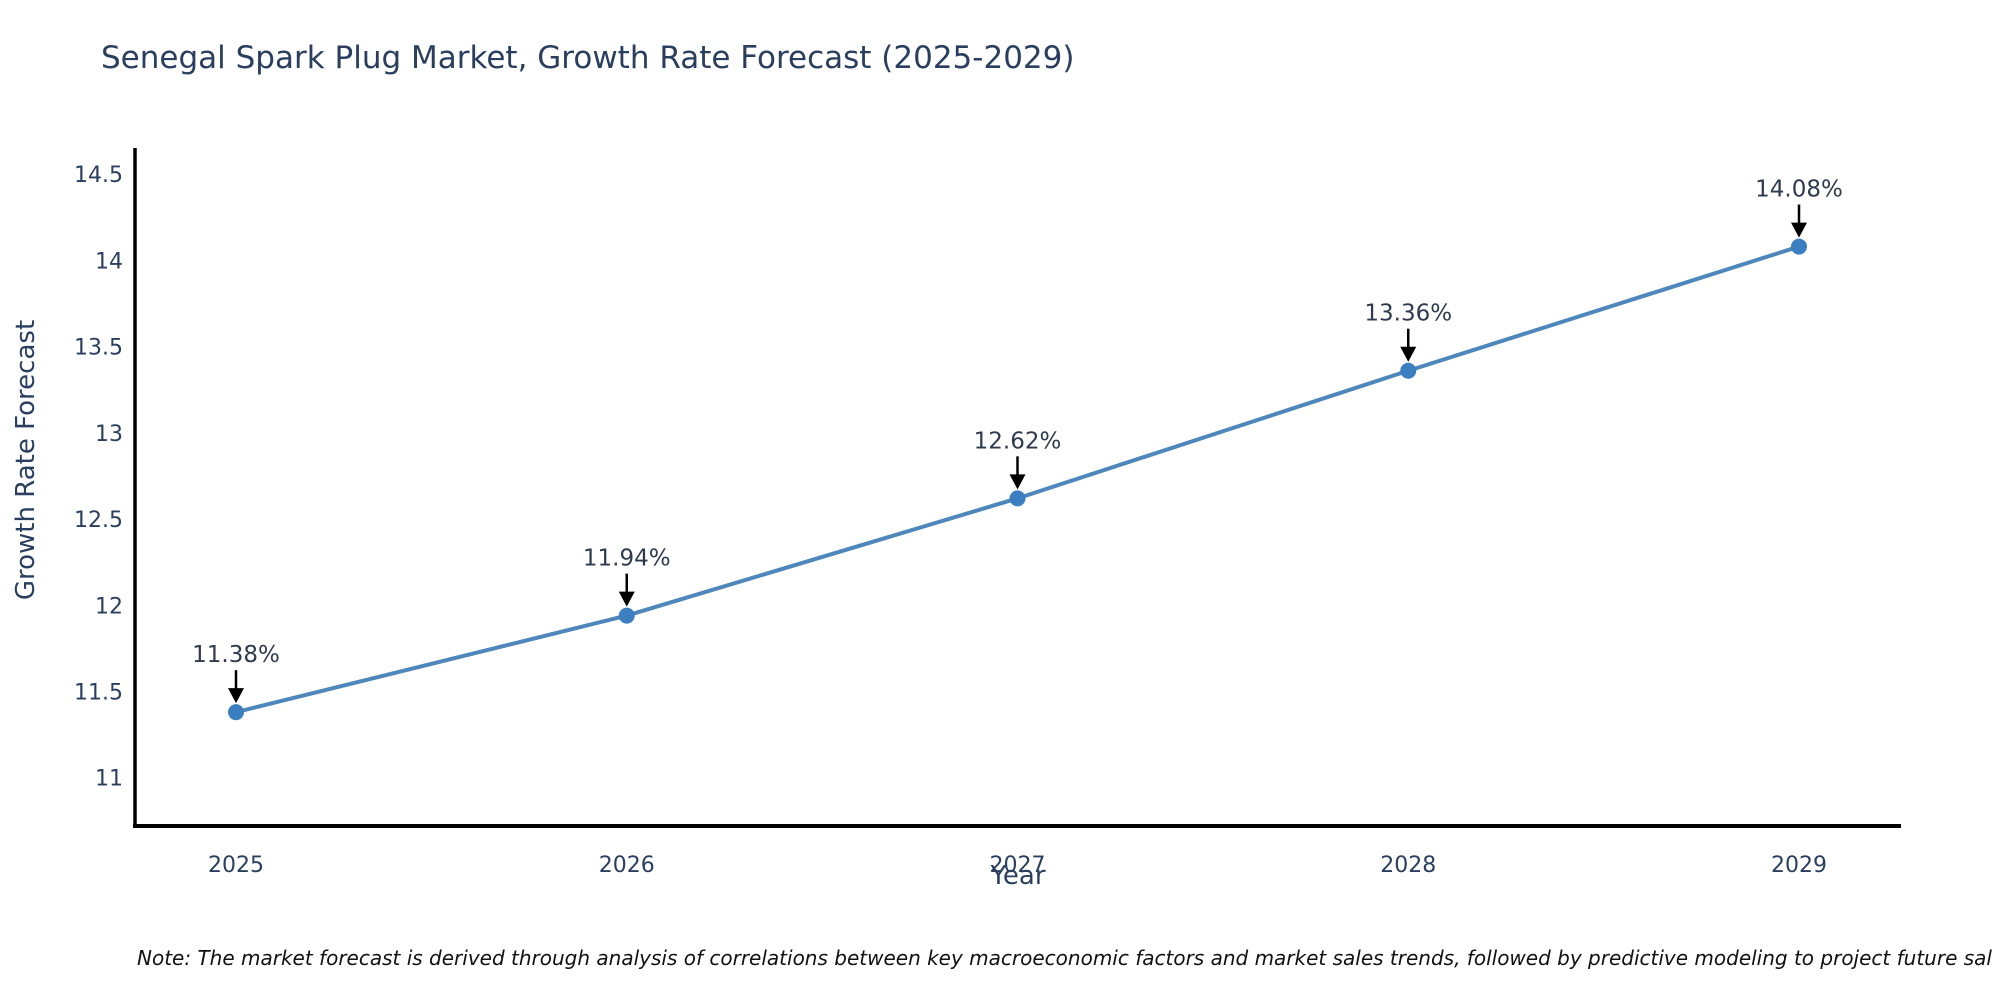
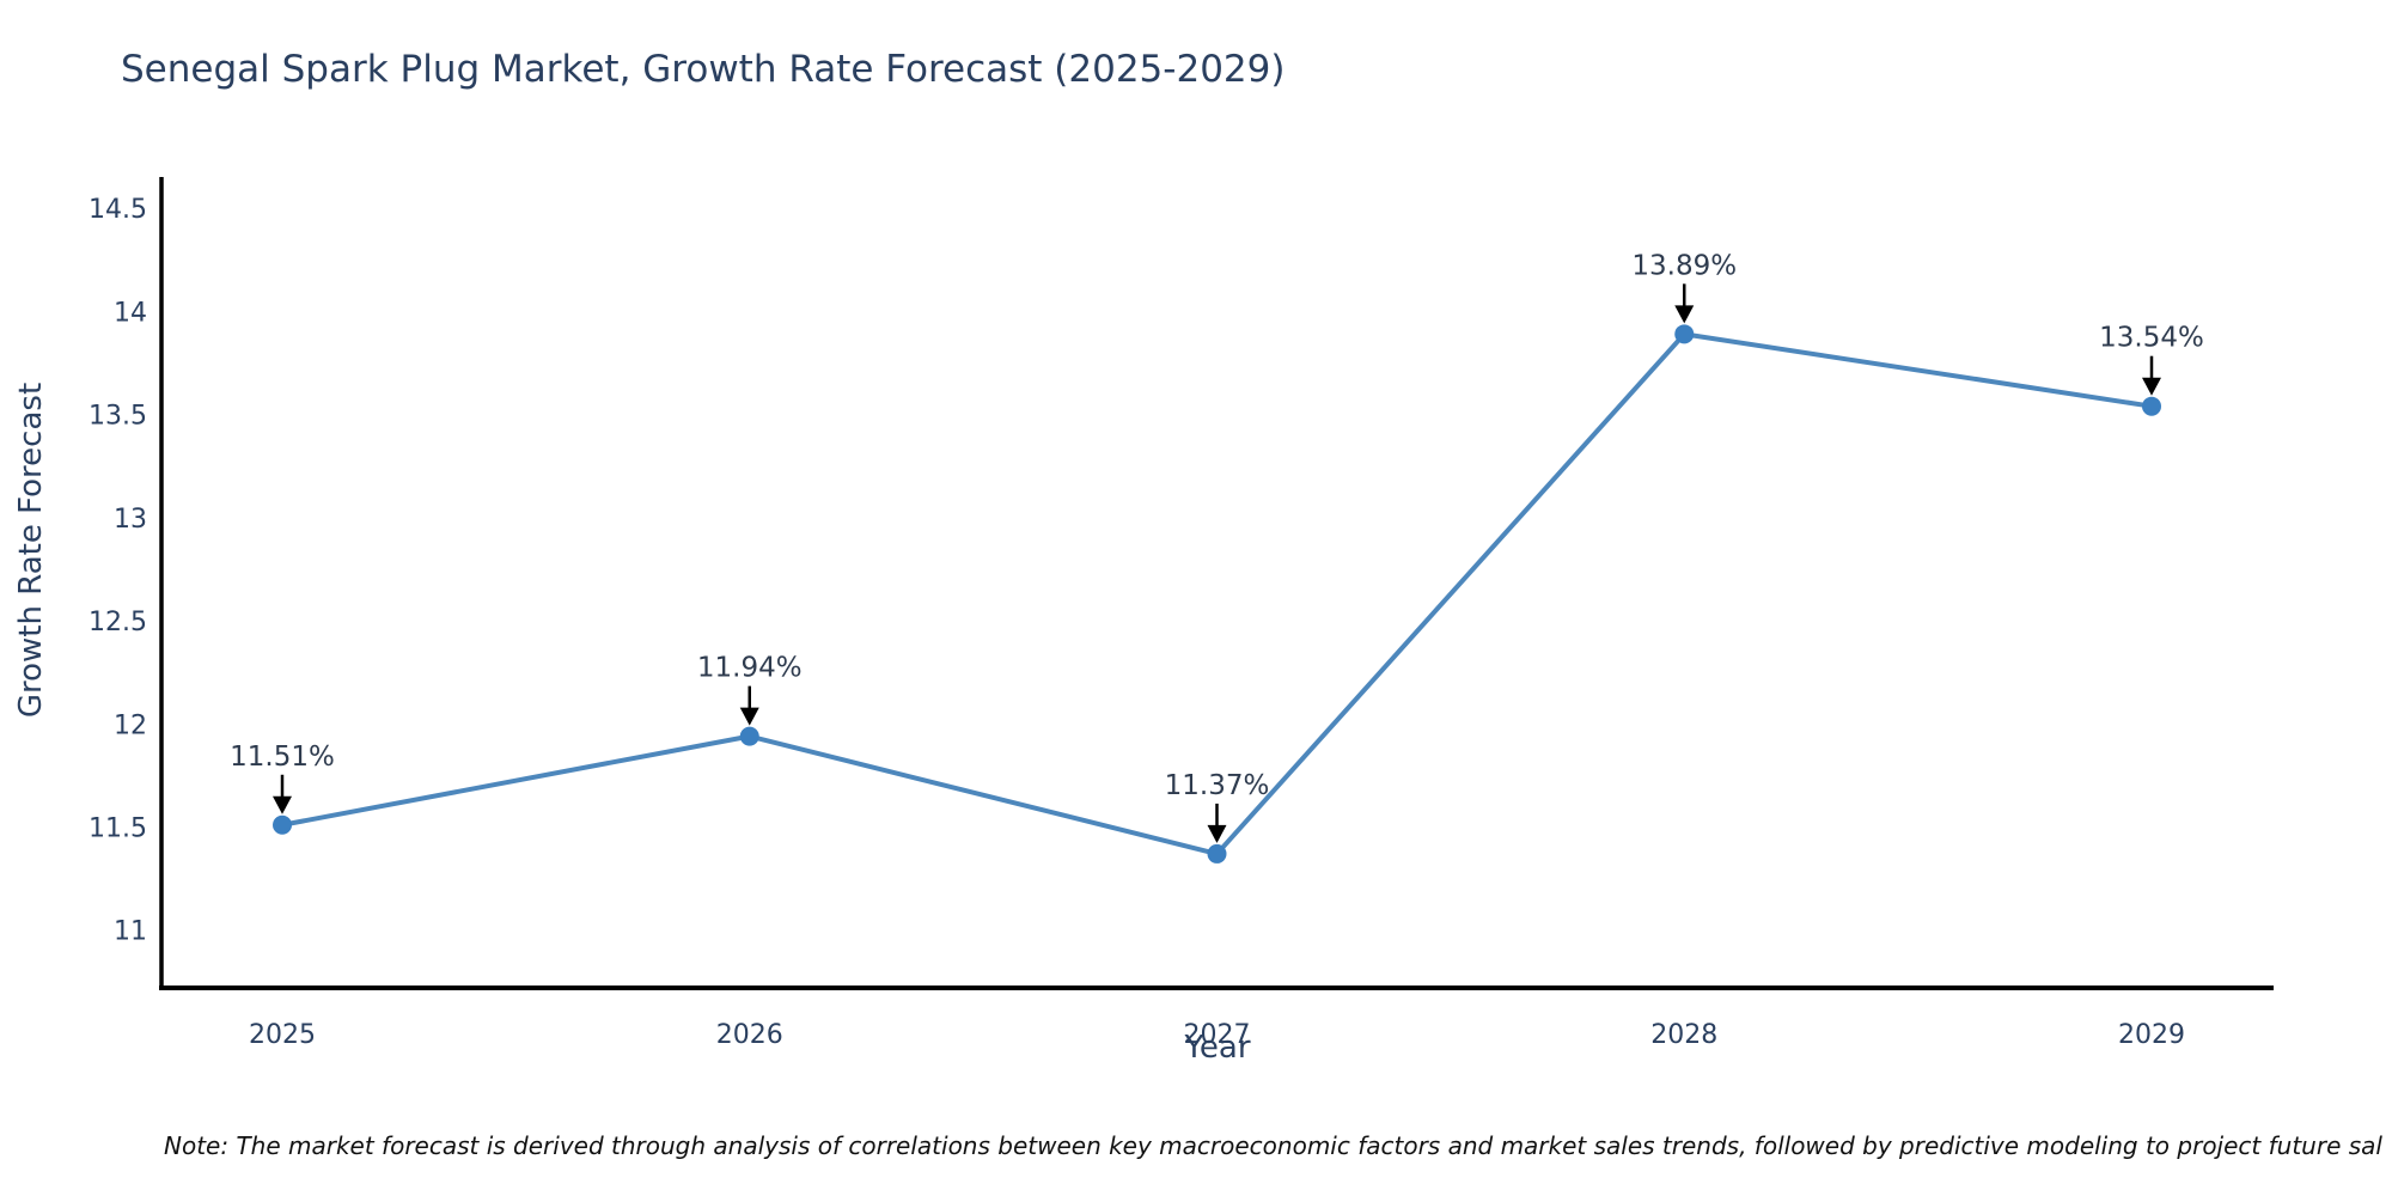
2025: 11.38% -> 11.51%
2027: 12.62% -> 11.37%
2028: 13.36% -> 13.89%
2029: 14.08% -> 13.54%
